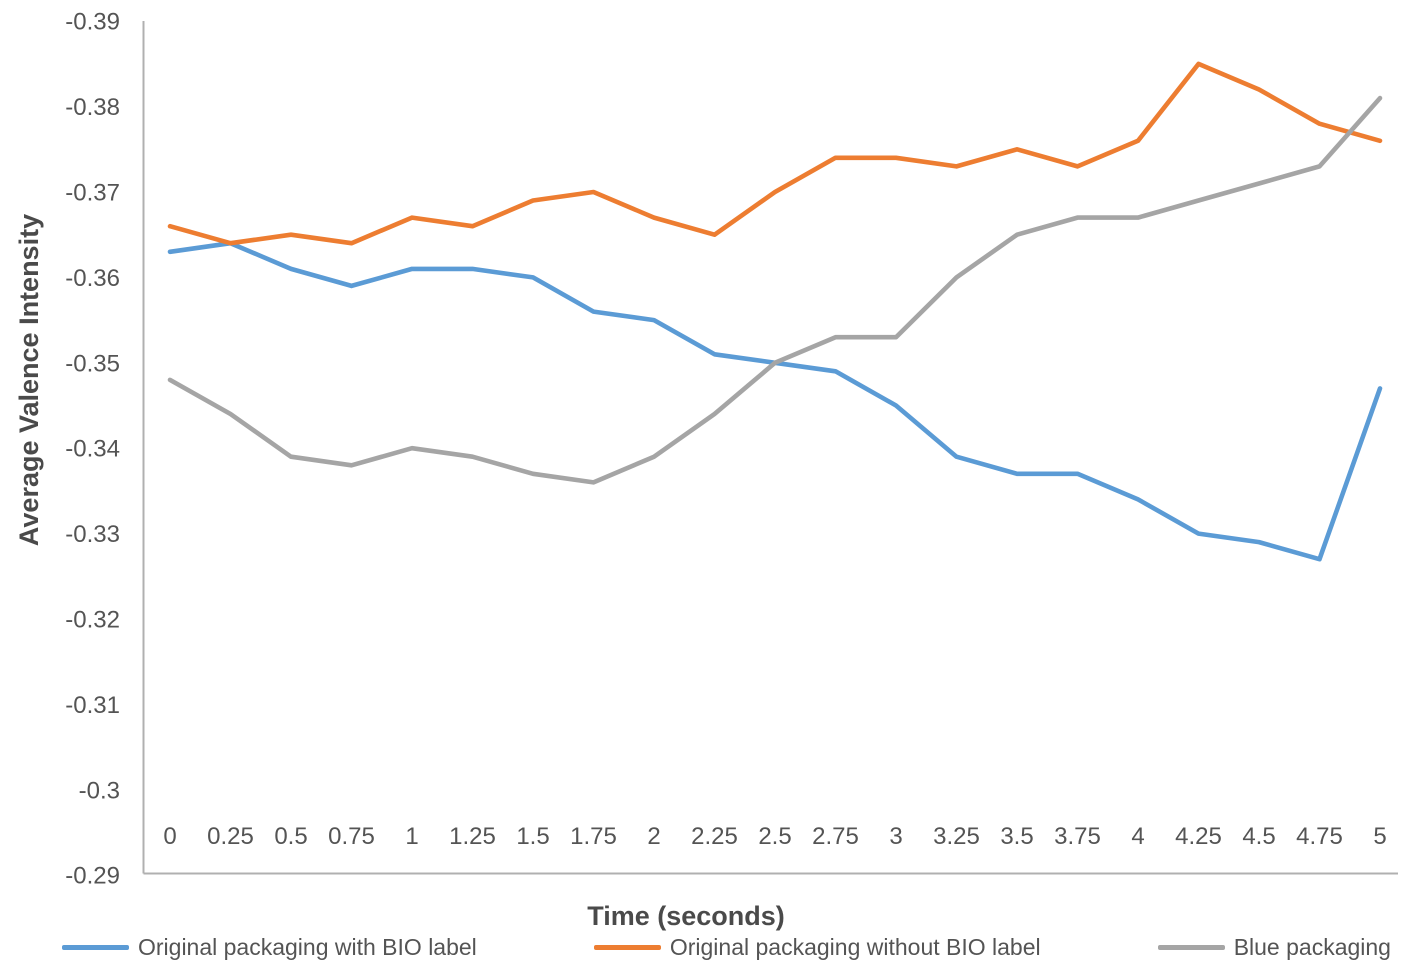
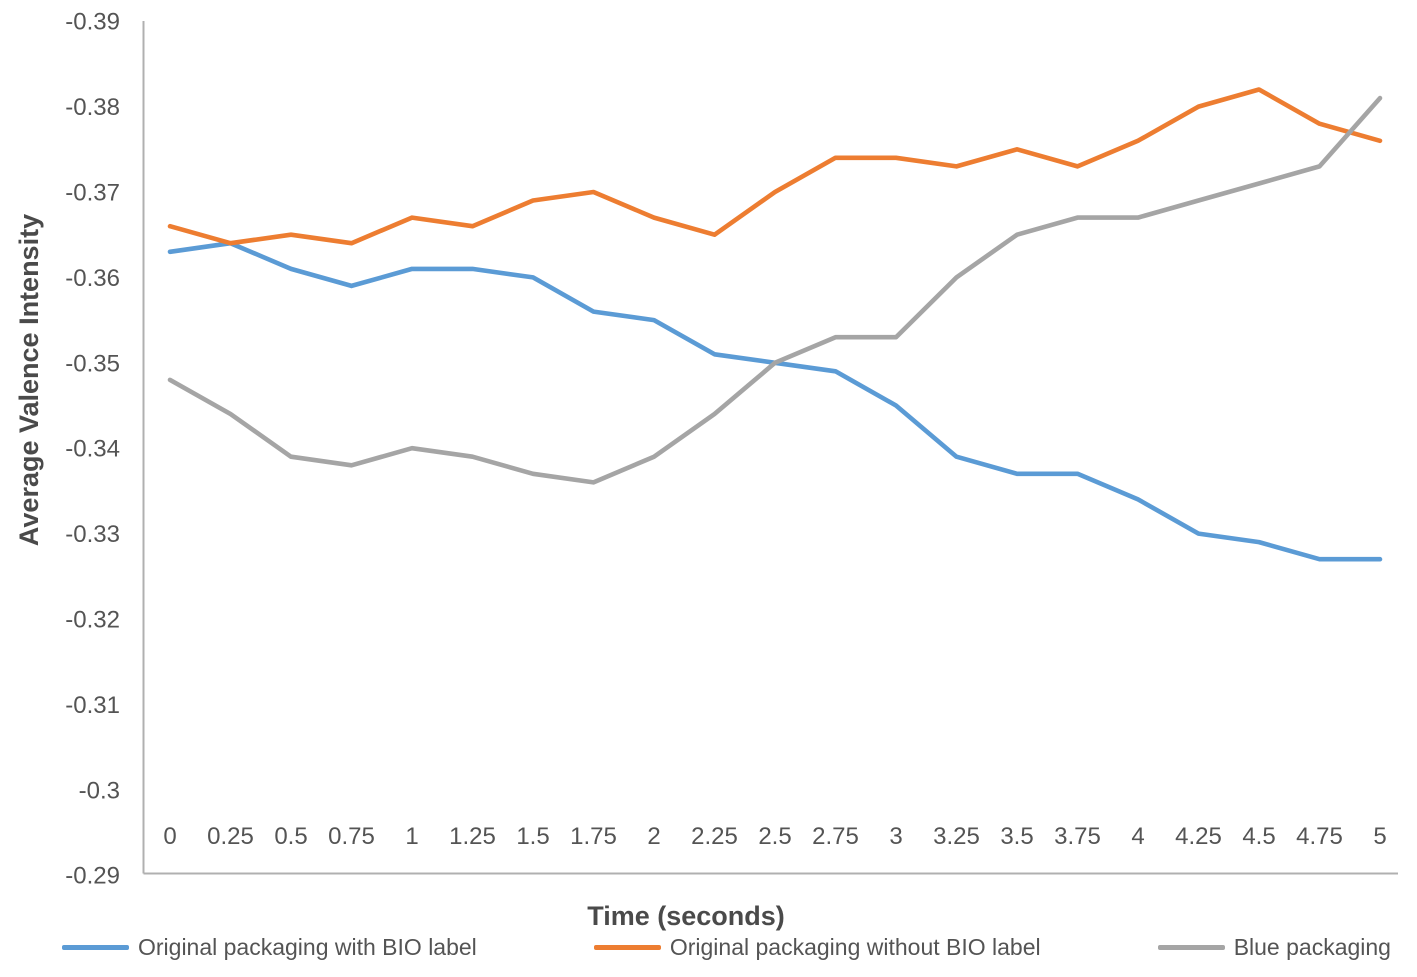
Original packaging without BIO label/4.25: -0.385 -> -0.380
Original packaging with BIO label/5: -0.347 -> -0.327
